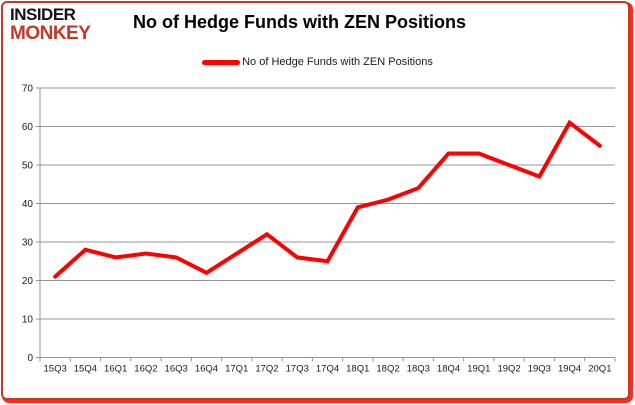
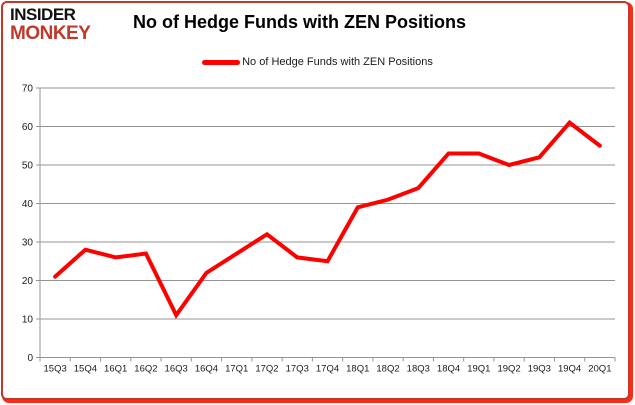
16Q3: 26 -> 11
19Q3: 47 -> 52
